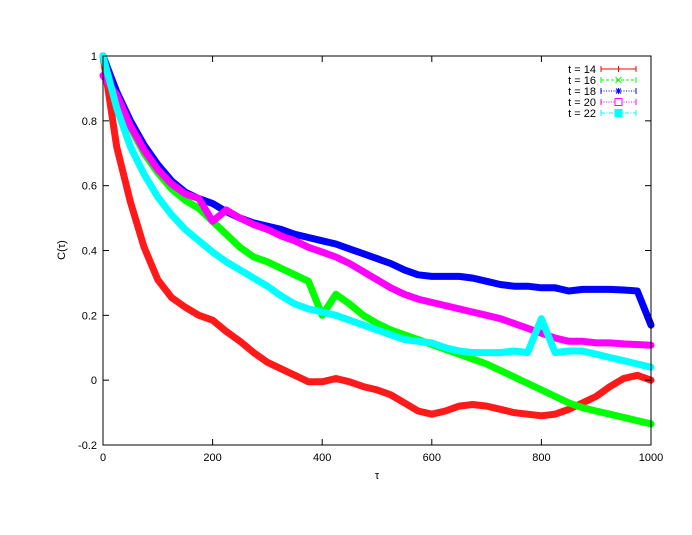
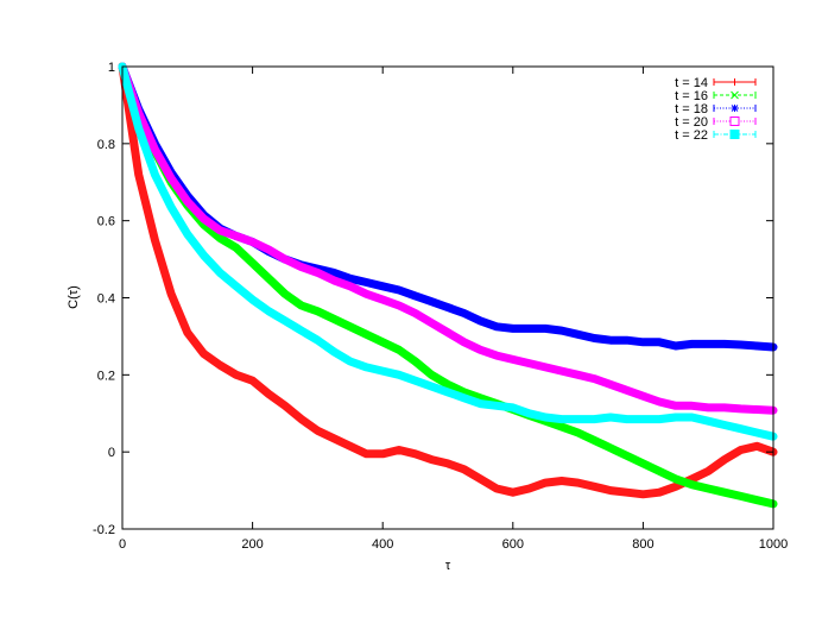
t = 20/0: 0.94 -> 1.00
t = 20/200: 0.49 -> 0.55
t = 16/400: 0.20 -> 0.28
t = 22/800: 0.19 -> 0.09
t = 18/1000: 0.17 -> 0.27
